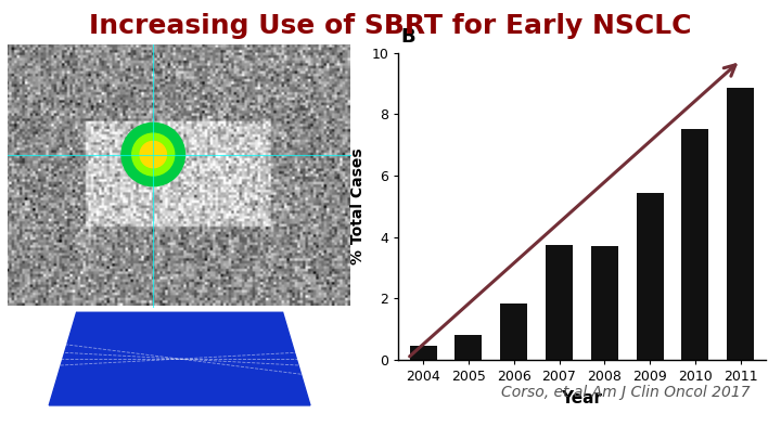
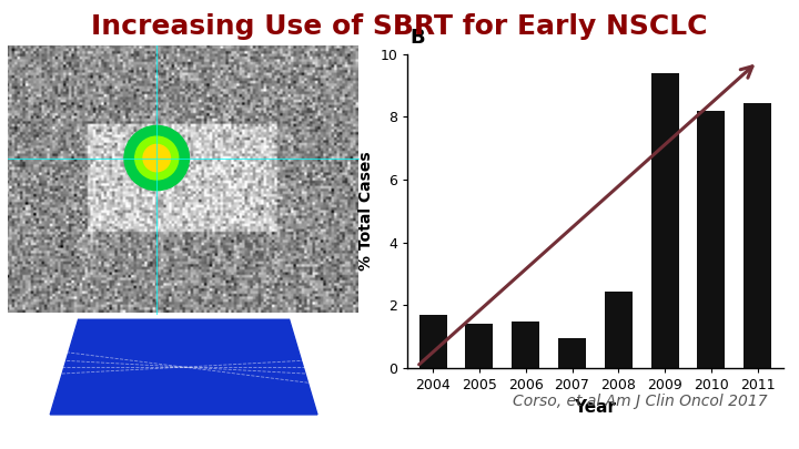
2004: 0.45 -> 1.70
2005: 0.80 -> 1.40
2006: 1.85 -> 1.50
2007: 3.75 -> 0.95
2008: 3.70 -> 2.45
2009: 5.45 -> 9.40
2010: 7.50 -> 8.20
2011: 8.85 -> 8.45
